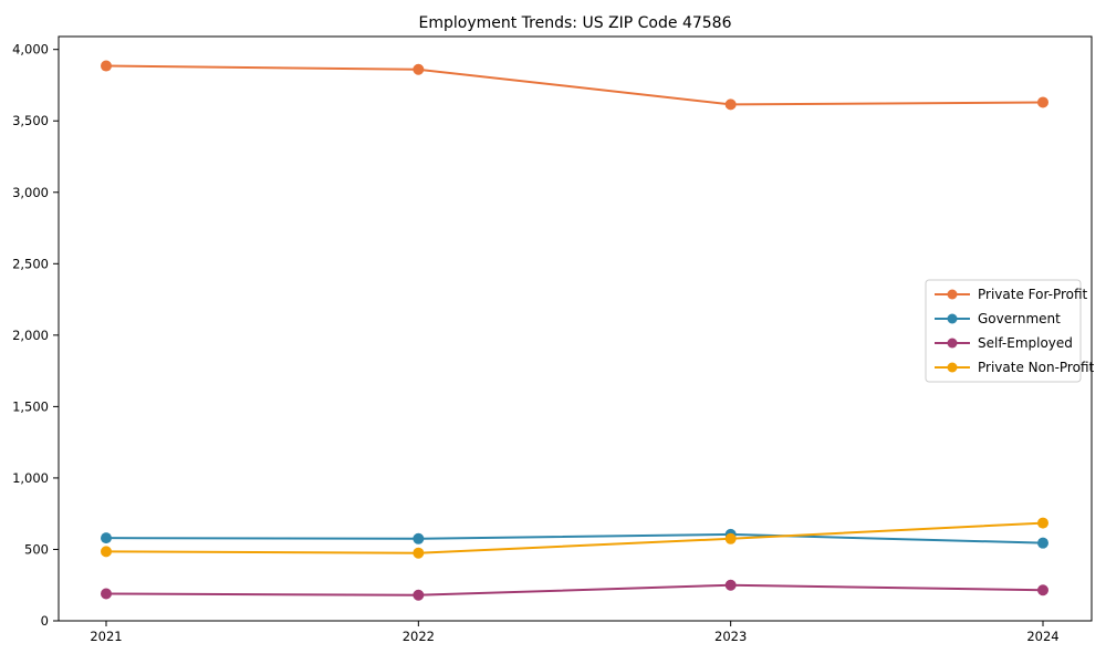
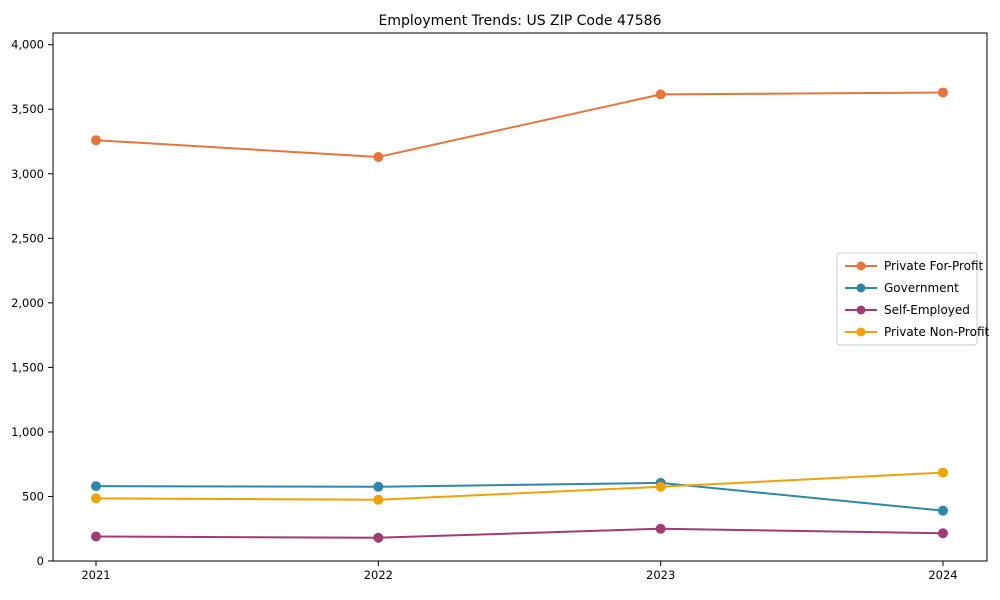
Private For-Profit/2021: 3880 -> 3260
Private For-Profit/2022: 3860 -> 3130
Government/2024: 540 -> 390
